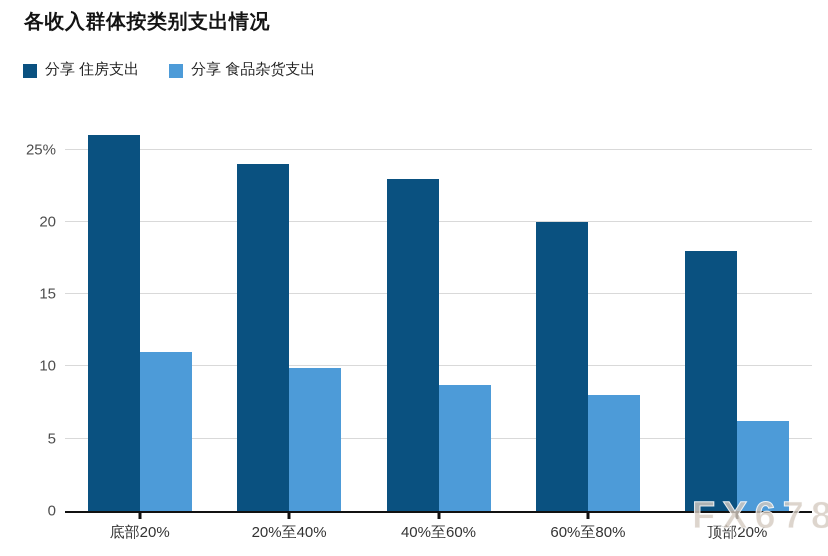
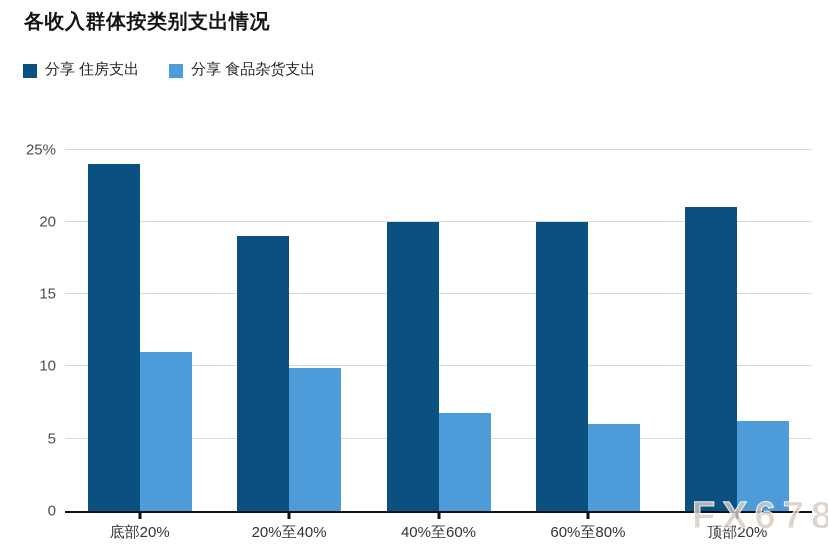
分享 住房支出/底部20%: 26% -> 24%
分享 住房支出/20%至40%: 24% -> 19%
分享 住房支出/40%至60%: 23% -> 20%
分享 食品杂货支出/40%至60%: 8.7% -> 6.8%
分享 食品杂货支出/60%至80%: 8.0% -> 6.0%
分享 住房支出/顶部20%: 18% -> 21%
